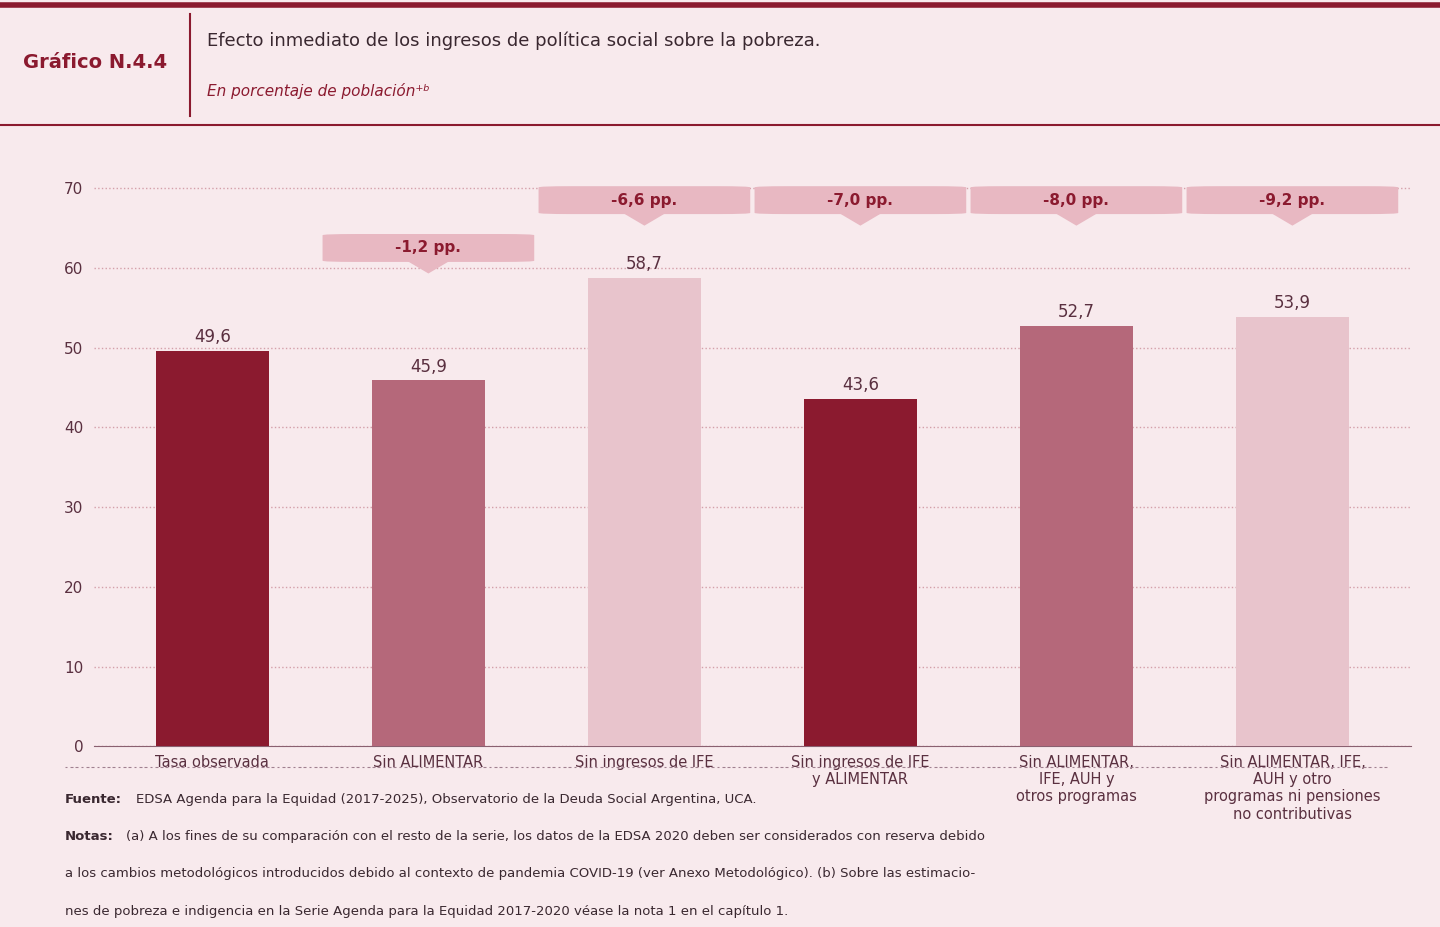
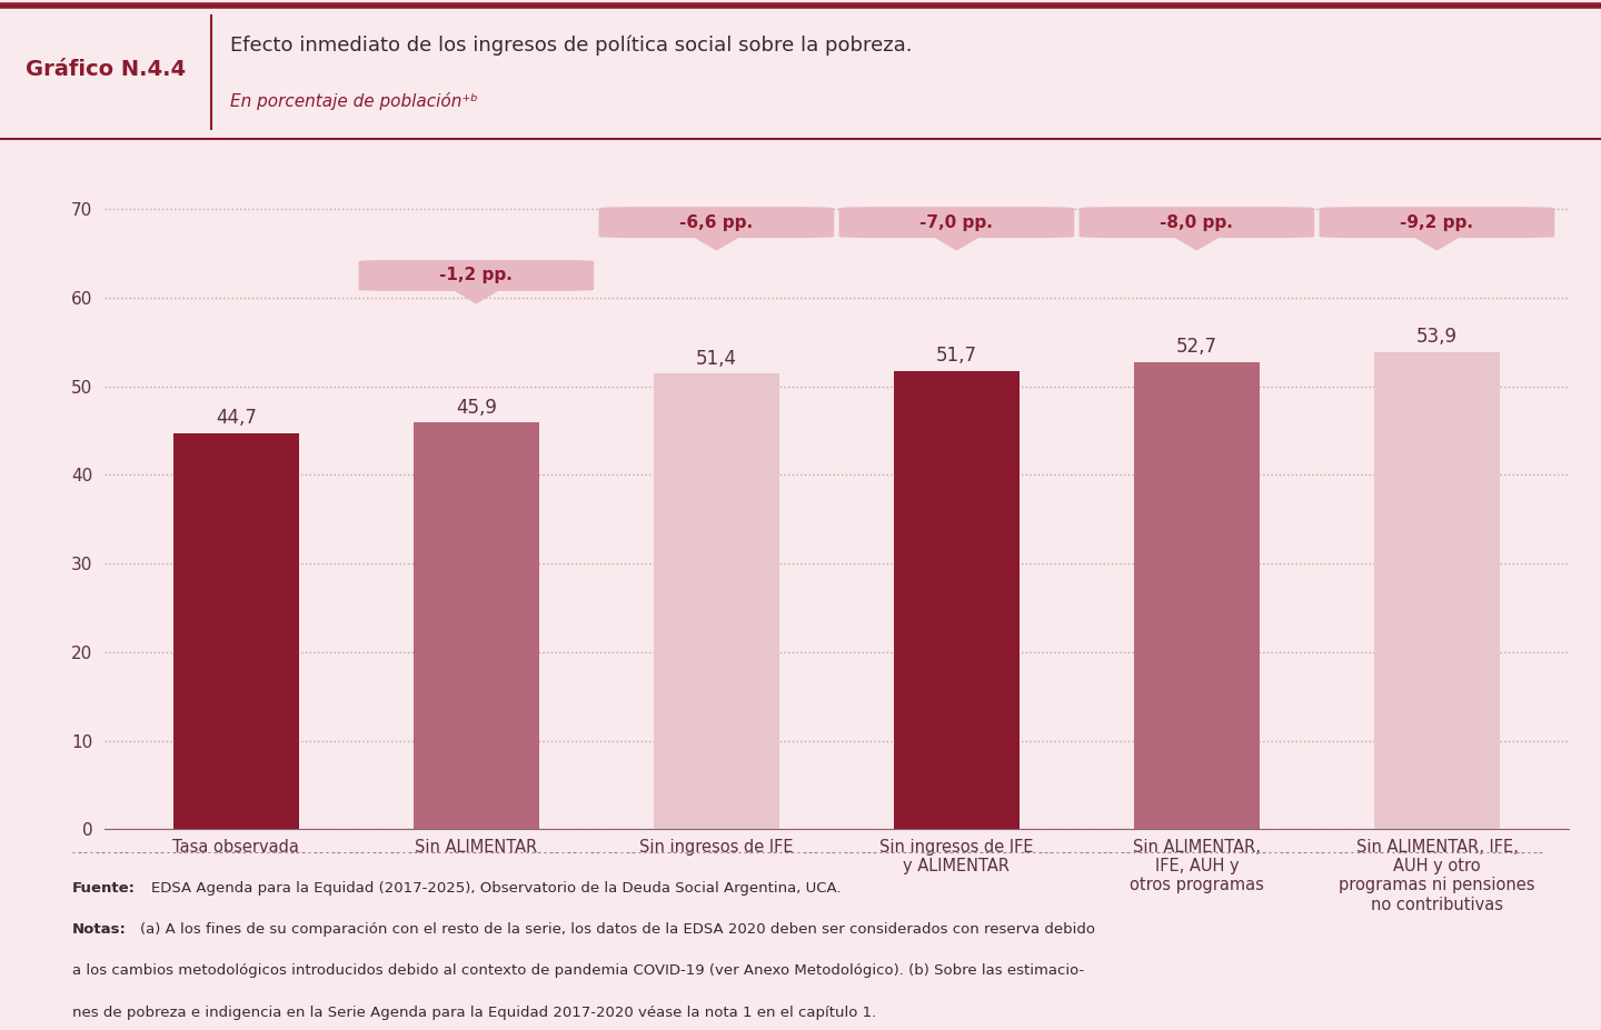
Tasa observada: 49,6 -> 44,7
Sin ingresos de IFE: 58,7 -> 51,4
Sin ingresos de IFE y ALIMENTAR: 43,6 -> 51,7
